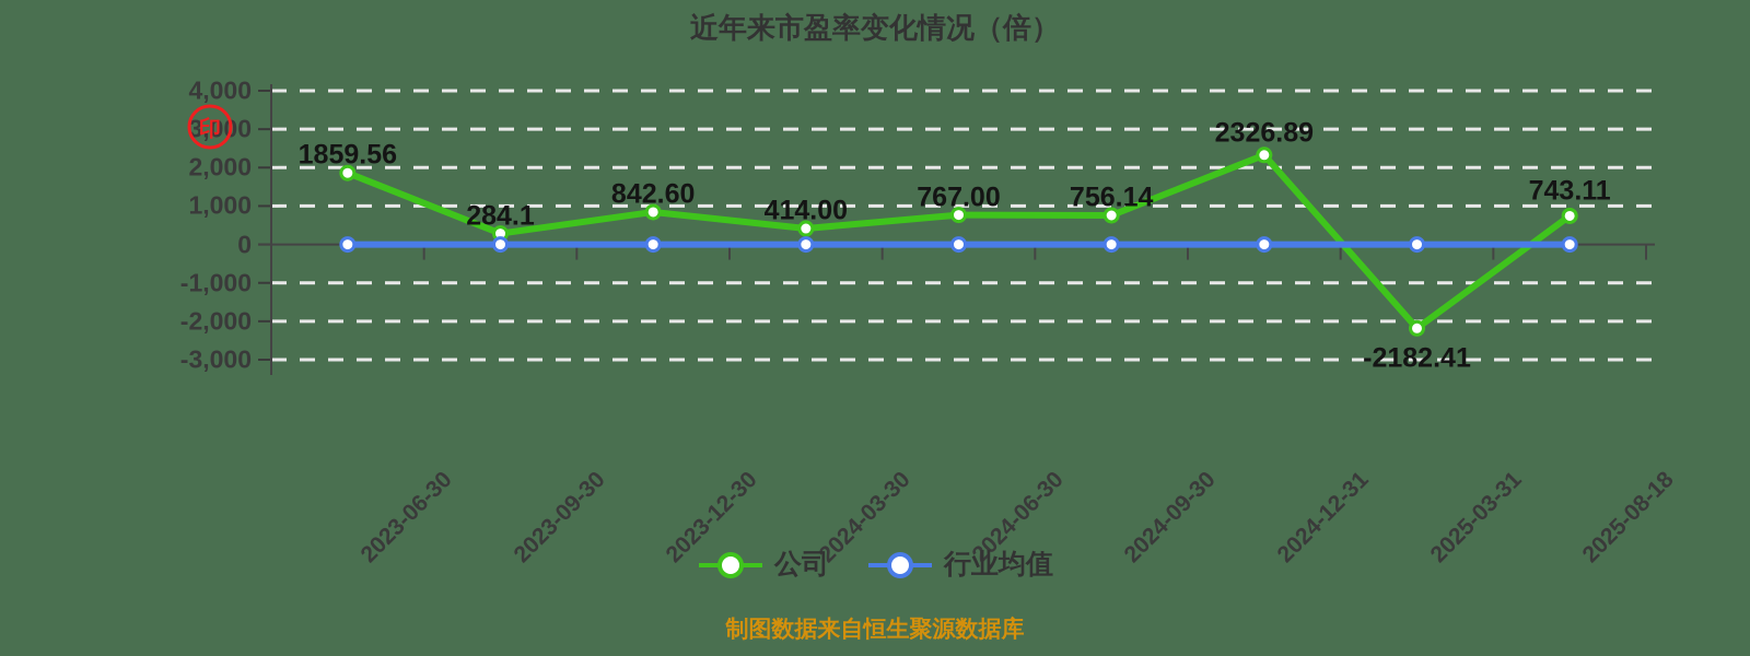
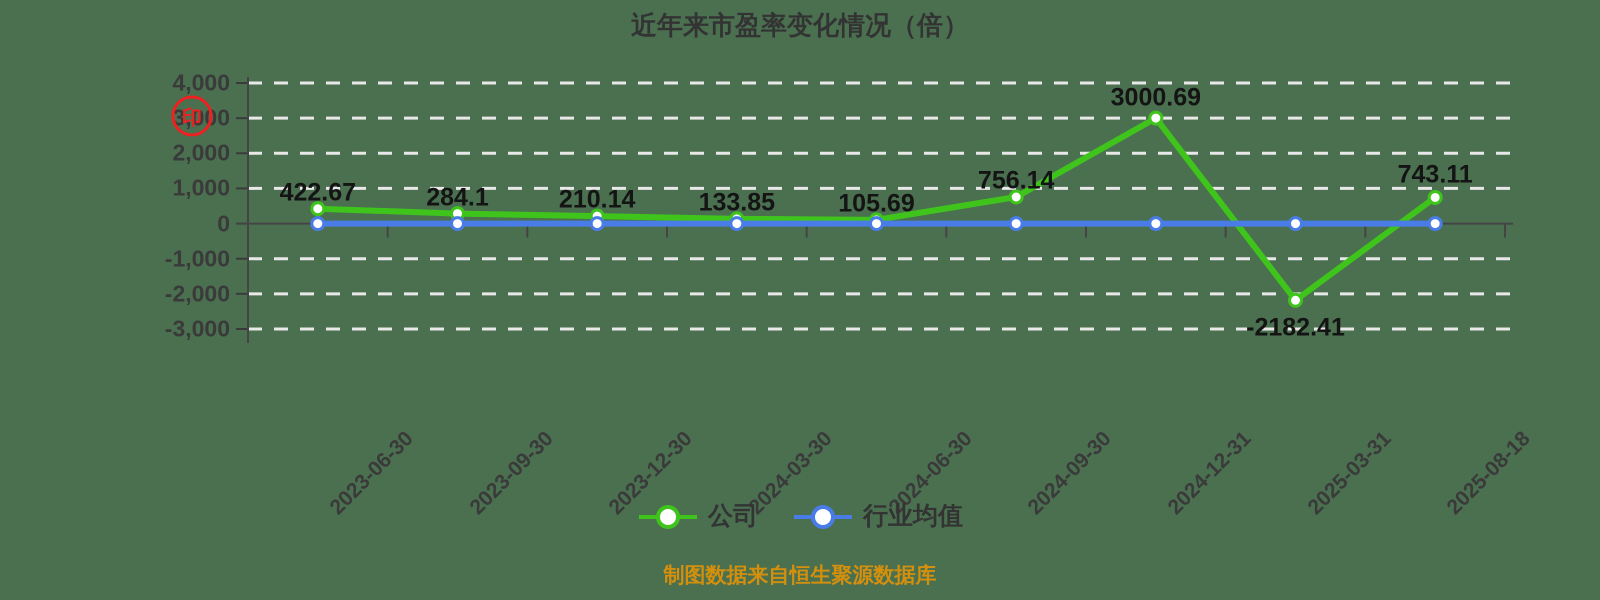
公司/2023-06-30: 1859.56 -> 422.67
公司/2023-12-30: 842.60 -> 210.14
公司/2024-03-30: 414.00 -> 133.85
公司/2024-06-30: 767.00 -> 105.69
公司/2024-12-31: 2326.89 -> 3000.69
